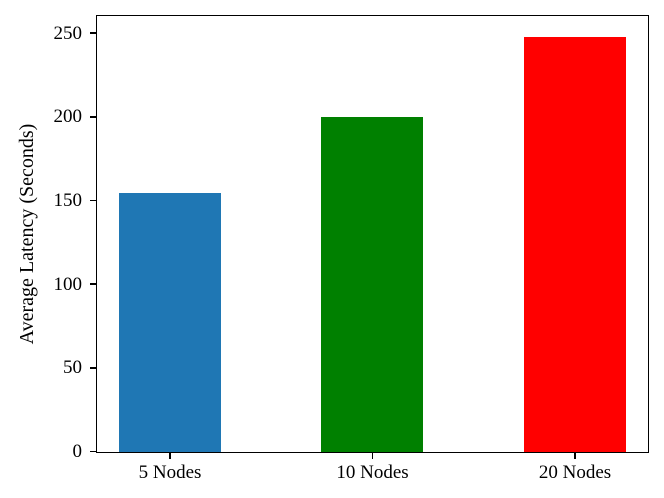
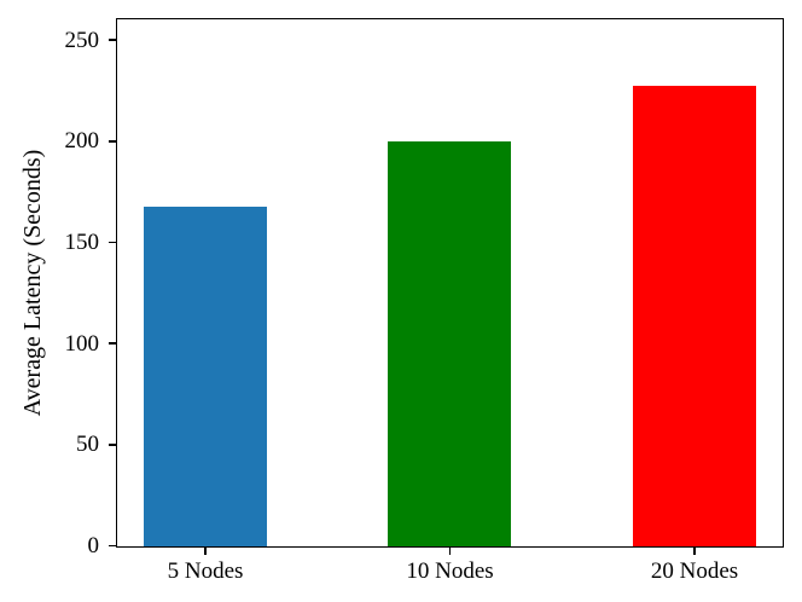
5 Nodes: 155 -> 168
20 Nodes: 248 -> 228
